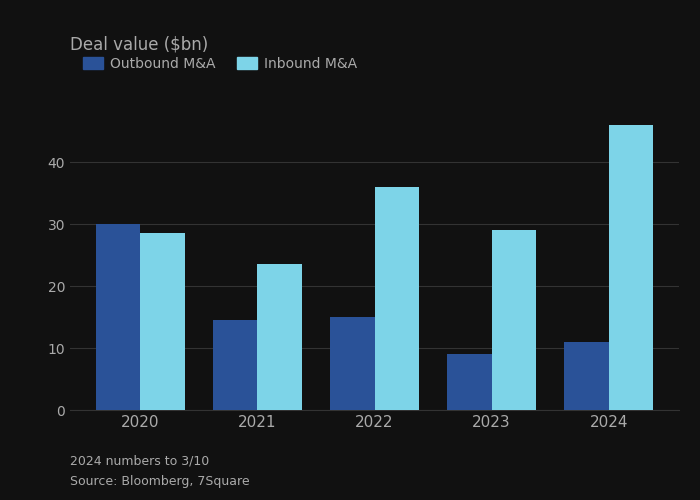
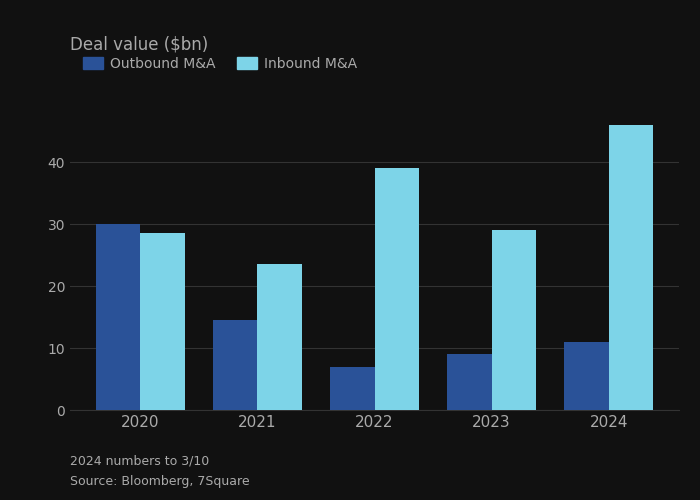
Outbound M&A/2022: 15.0 -> 7.0
Inbound M&A/2022: 36.0 -> 39.0
